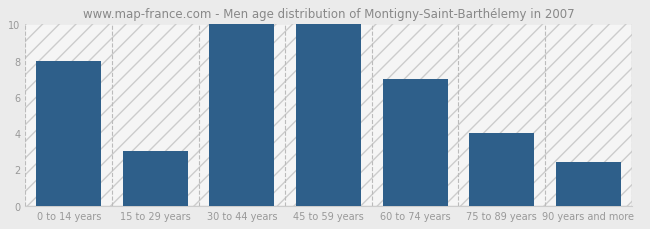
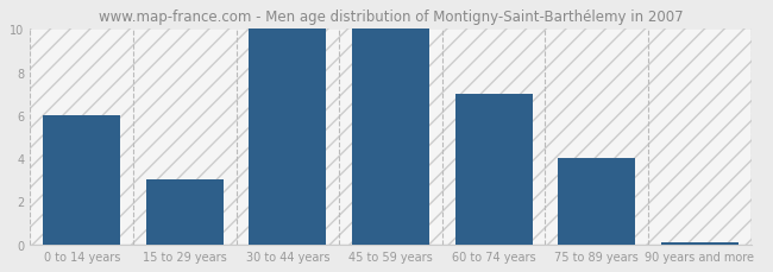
0 to 14 years: 8.0 -> 6.0
90 years and more: 2.4 -> 0.1
